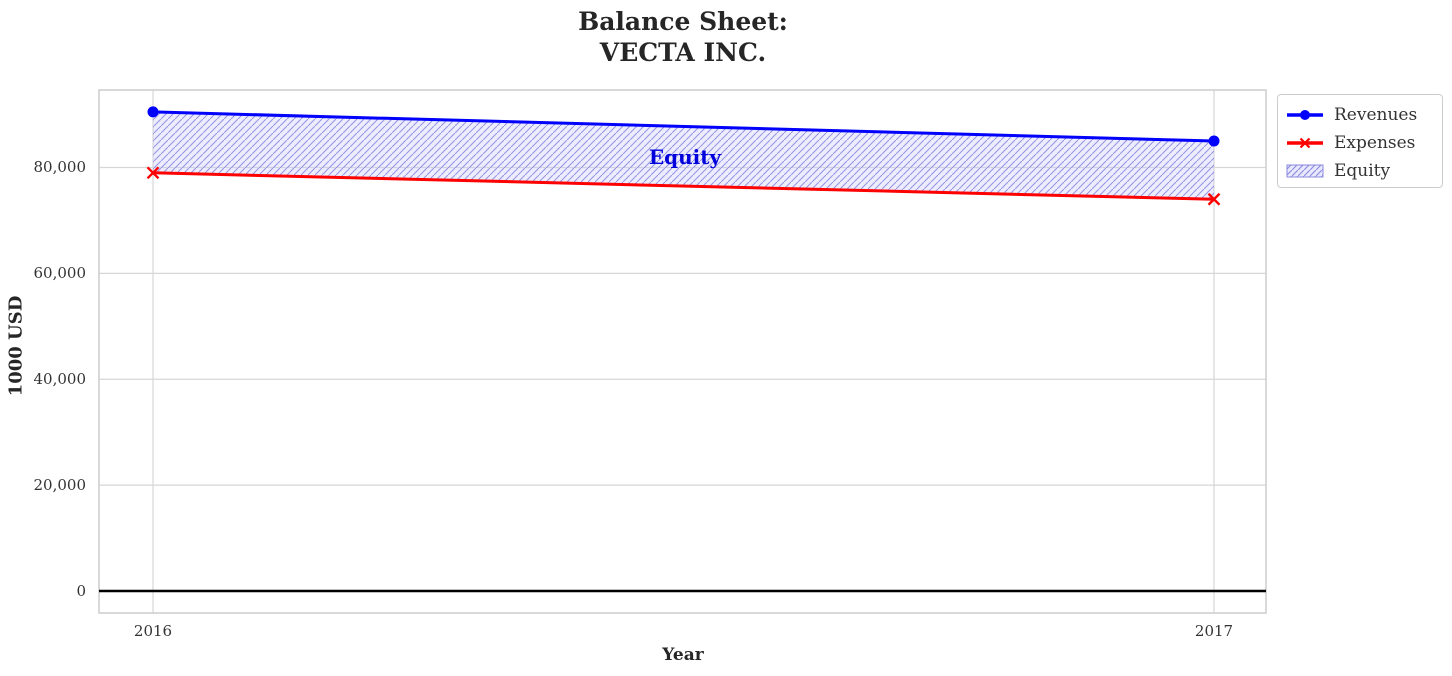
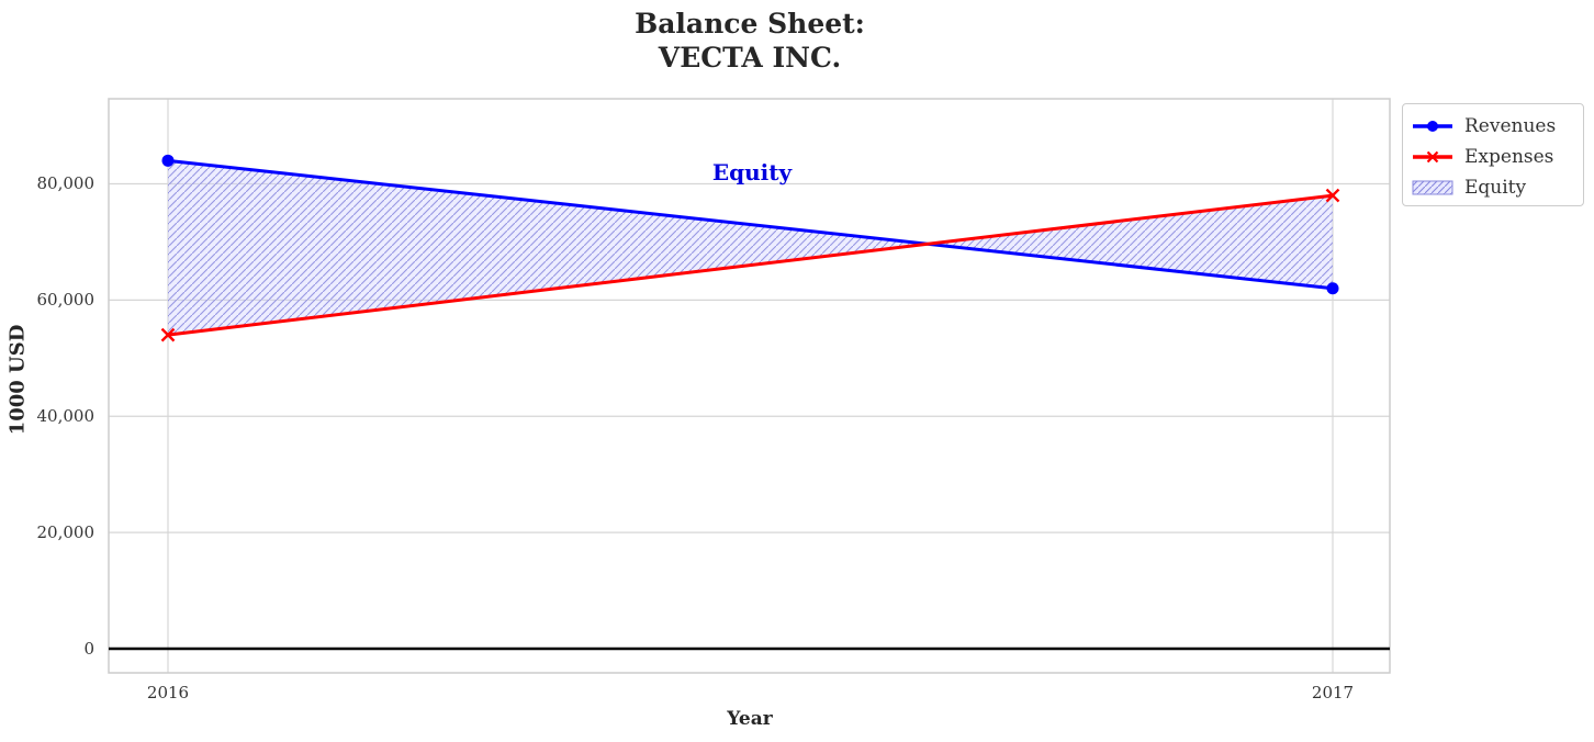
Revenues/2016: 90000 -> 84000
Expenses/2016: 79000 -> 54000
Revenues/2017: 85000 -> 62000
Expenses/2017: 74000 -> 78000
